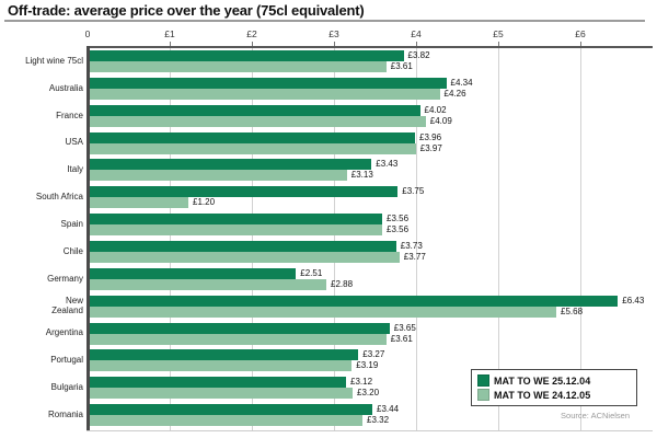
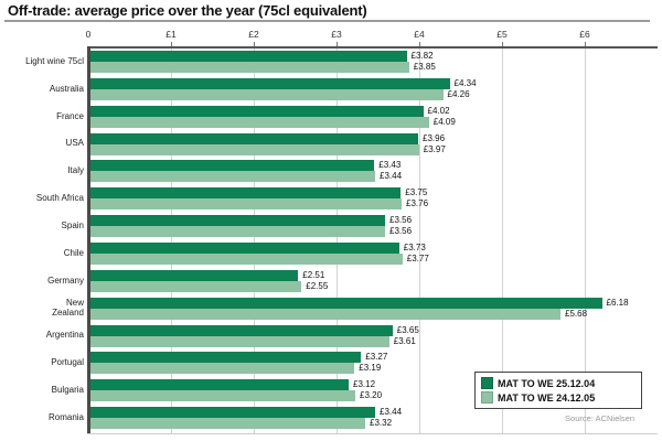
MAT TO WE 24.12.05/Light wine 75cl: £3.61 -> £3.85
MAT TO WE 24.12.05/Italy: £3.13 -> £3.44
MAT TO WE 24.12.05/South Africa: £1.20 -> £3.76
MAT TO WE 24.12.05/Germany: £2.88 -> £2.55
MAT TO WE 25.12.04/New Zealand: £6.43 -> £6.18
